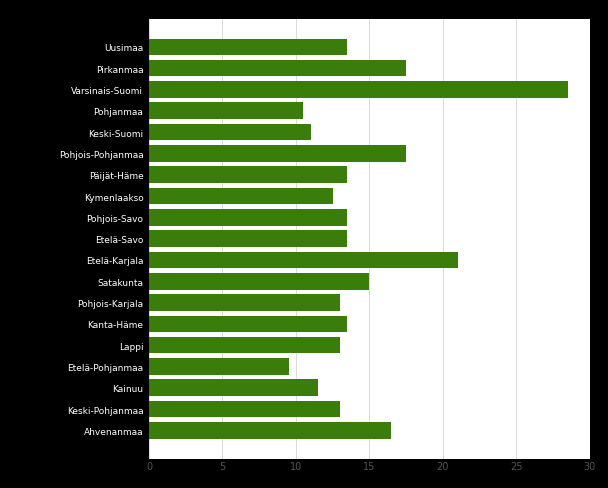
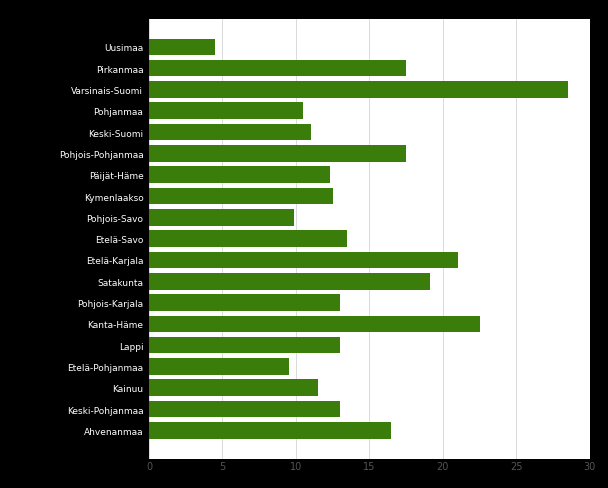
Uusimaa: 13.5 -> 4.5
Päijät-Häme: 13.5 -> 12.3
Pohjois-Savo: 13.5 -> 9.9
Satakunta: 15.0 -> 19.1
Kanta-Häme: 13.5 -> 22.5
